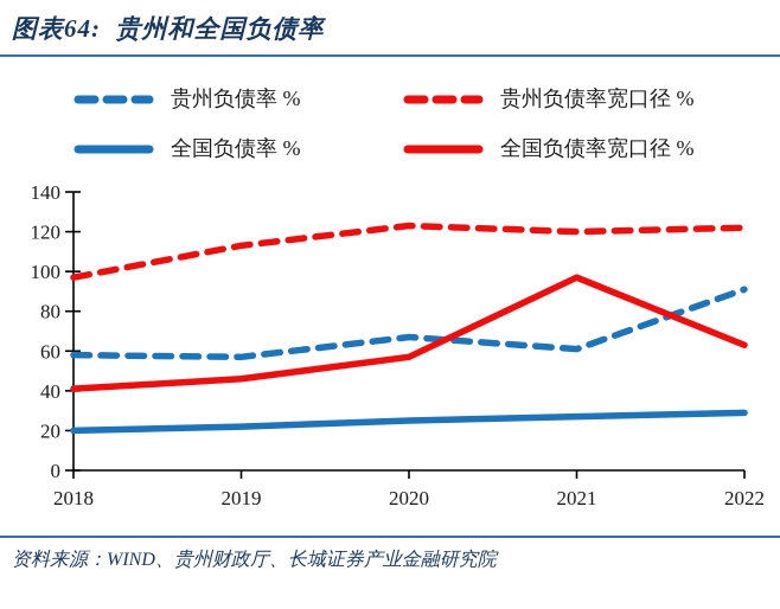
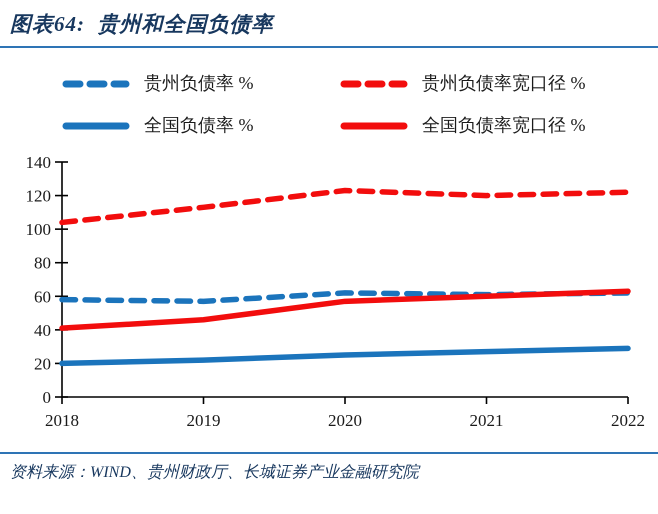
贵州负债率宽口径 %/2018: 97 -> 104
贵州负债率 %/2020: 67 -> 62
全国负债率宽口径 %/2021: 97 -> 60
贵州负债率 %/2022: 91 -> 62
